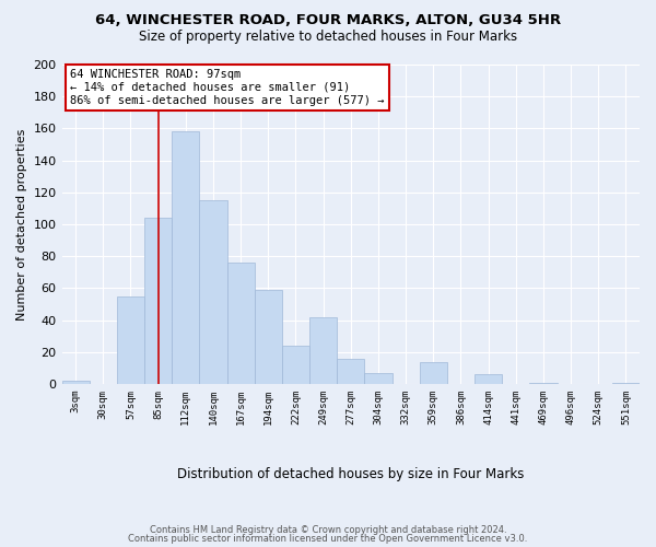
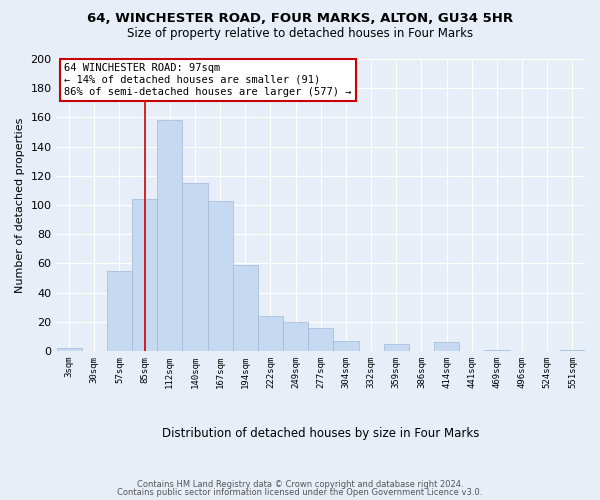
167sqm: 76 -> 103
249sqm: 42 -> 20
359sqm: 14 -> 5
